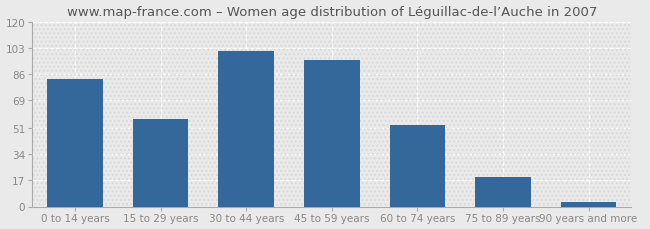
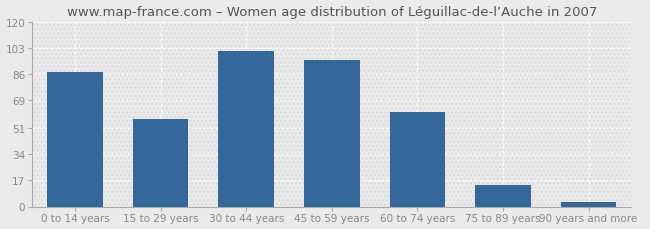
0 to 14 years: 83 -> 87
60 to 74 years: 53 -> 61
75 to 89 years: 19 -> 14
